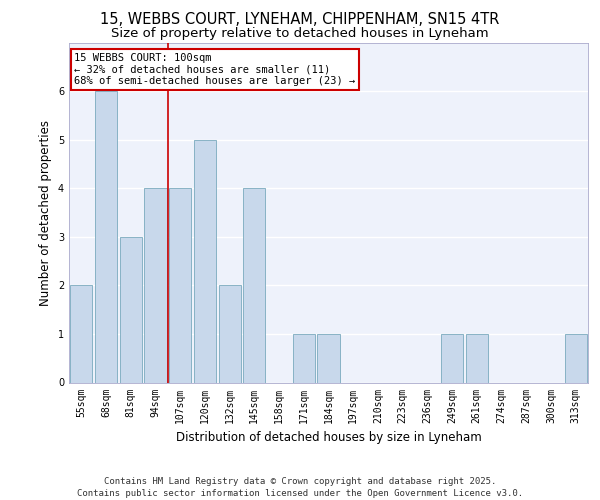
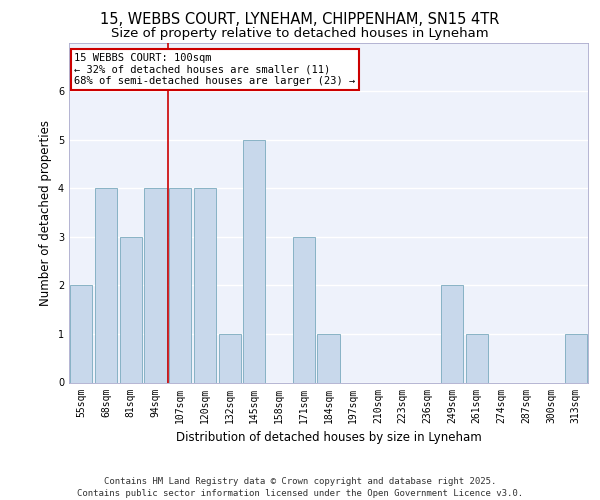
68sqm: 6 -> 4
120sqm: 5 -> 4
132sqm: 2 -> 1
145sqm: 4 -> 5
171sqm: 1 -> 3
249sqm: 1 -> 2
